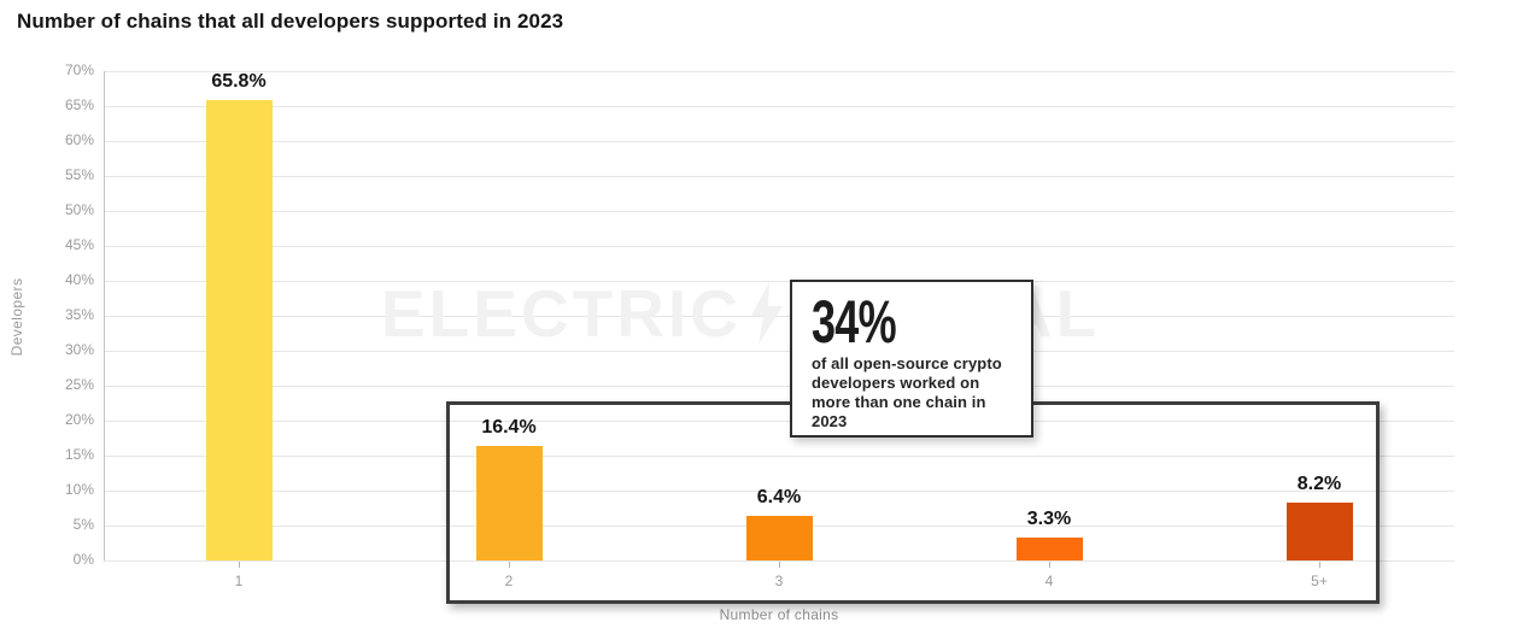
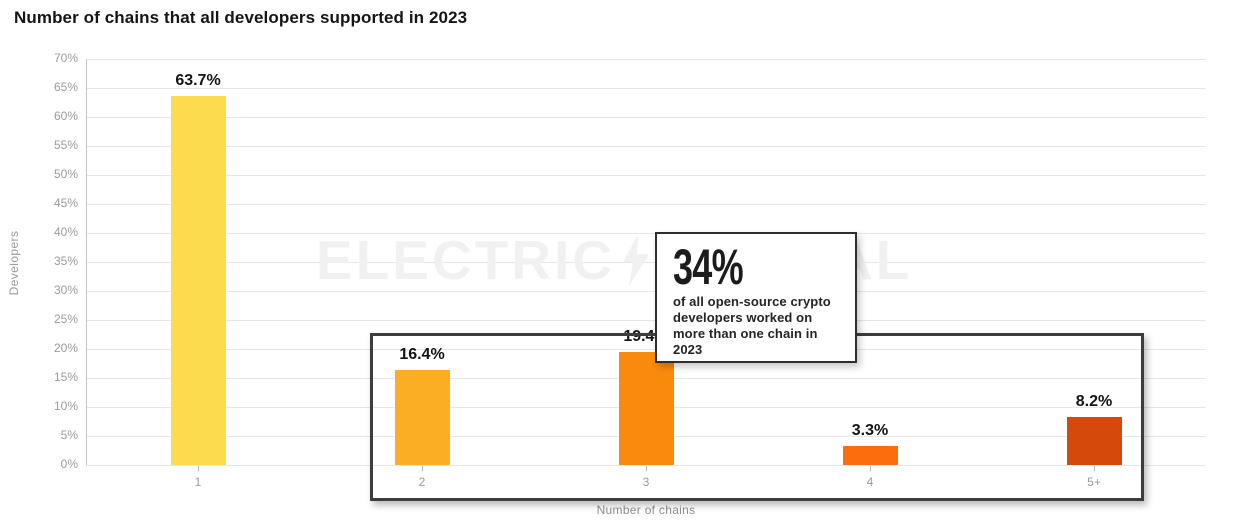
1: 65.8% -> 63.7%
3: 6.4% -> 19.4%
